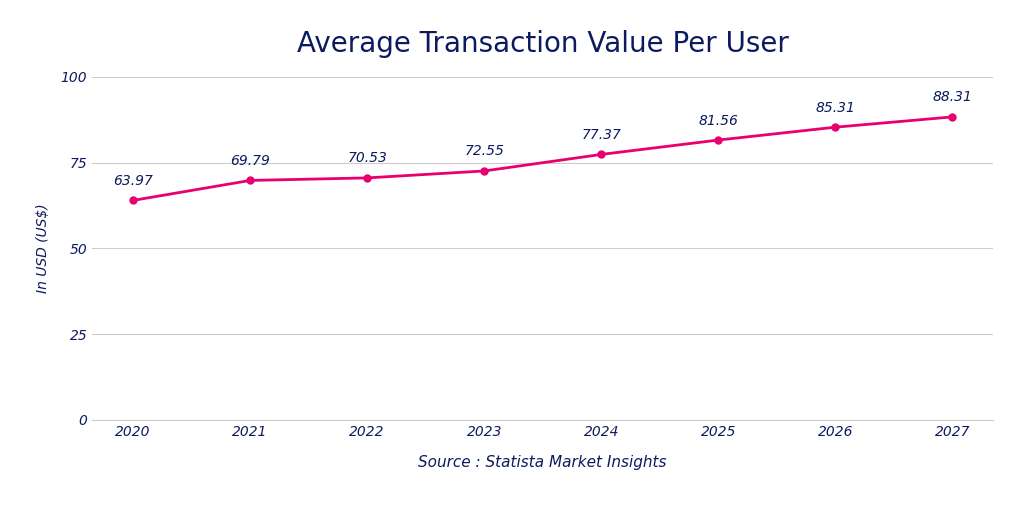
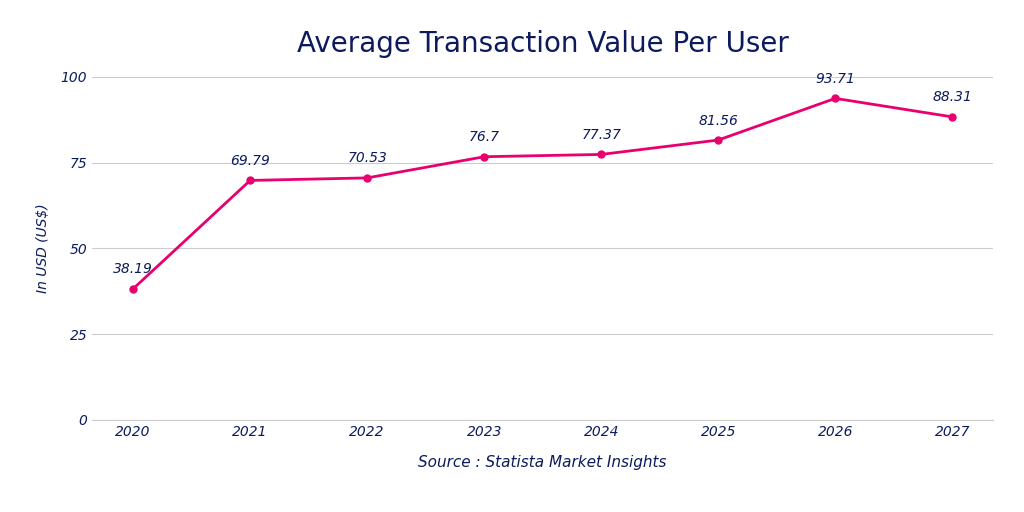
2020: 63.97 -> 38.19
2023: 72.55 -> 76.7
2026: 85.31 -> 93.71
